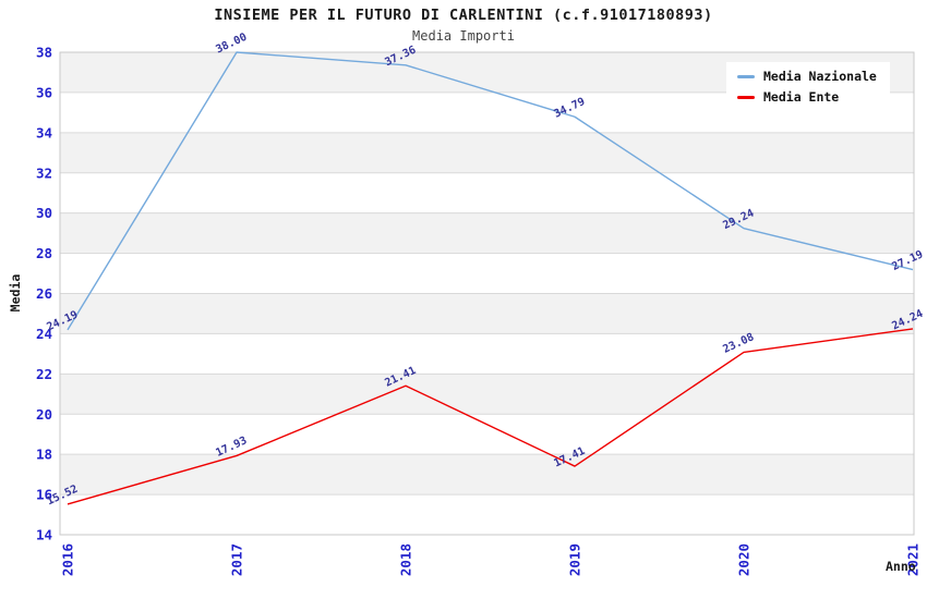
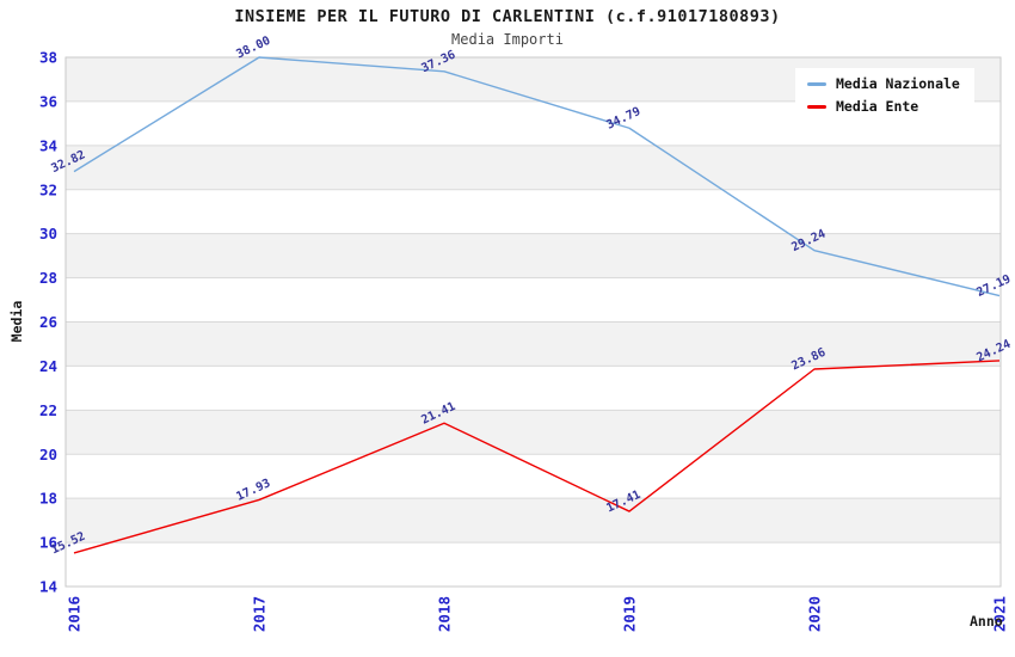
Media Nazionale/2016: 24.19 -> 32.82
Media Ente/2020: 23.08 -> 23.86
